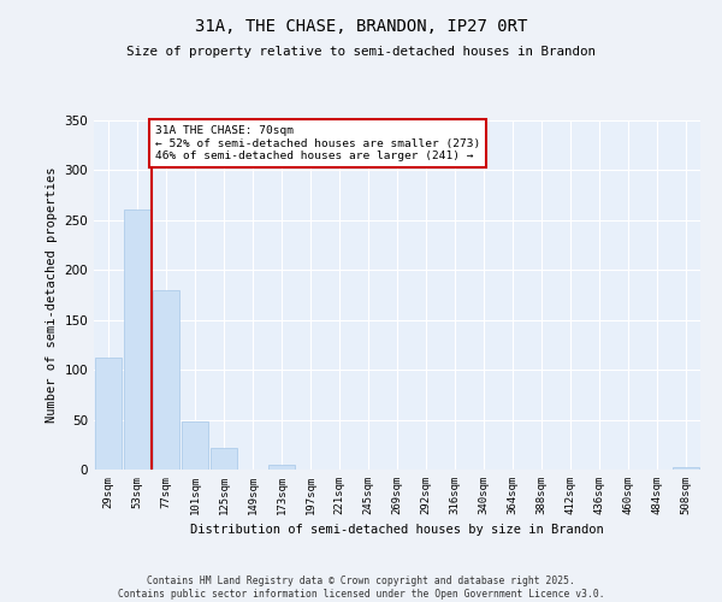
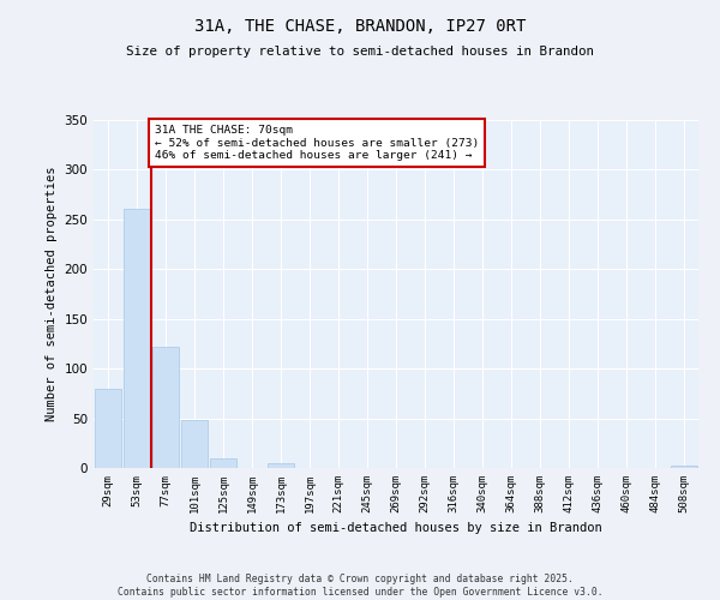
29sqm: 112 -> 80
77sqm: 180 -> 122
125sqm: 22 -> 10
